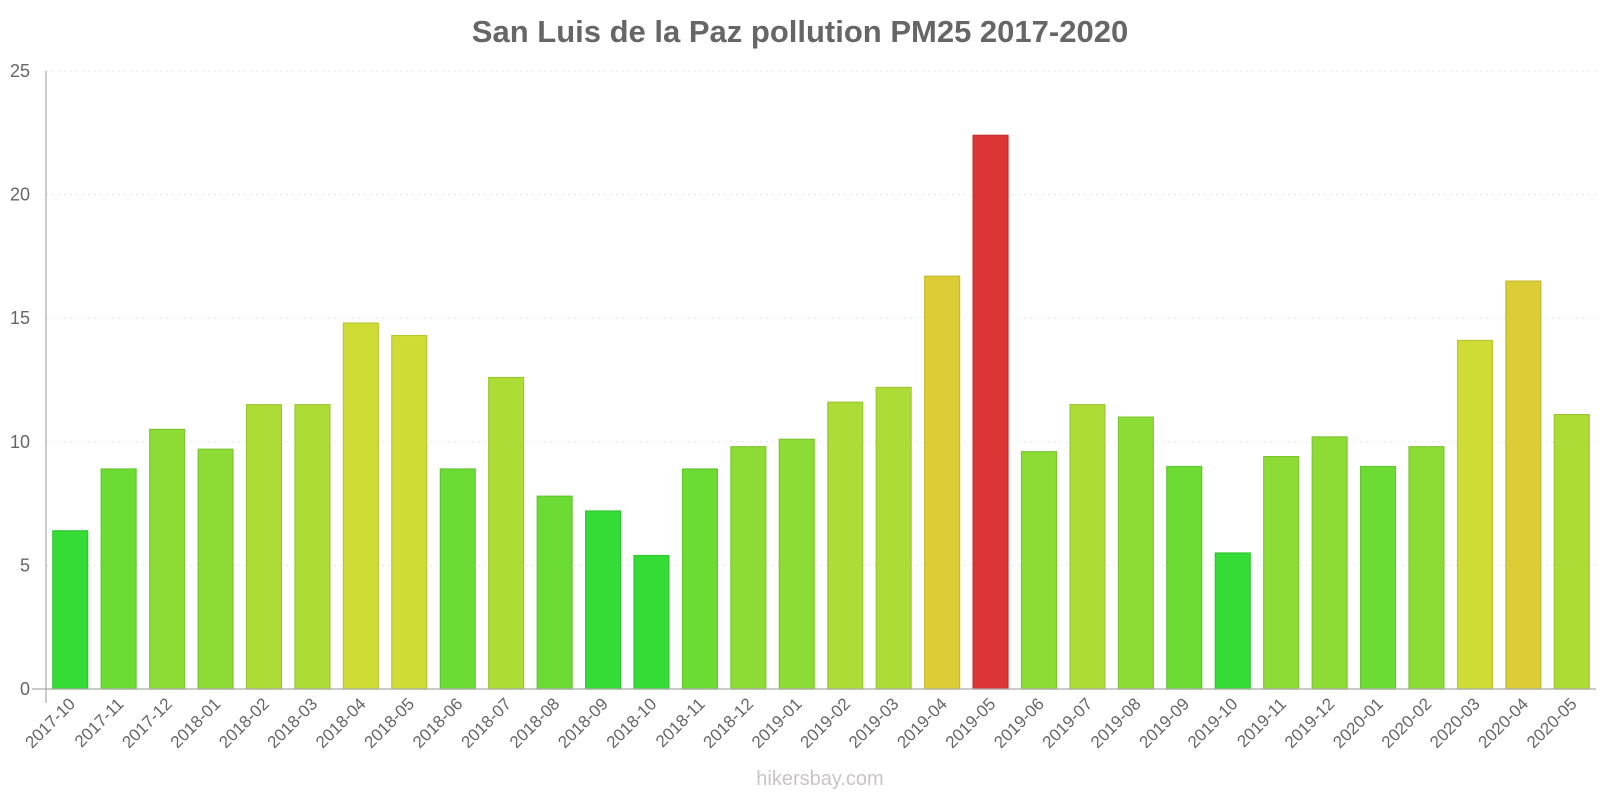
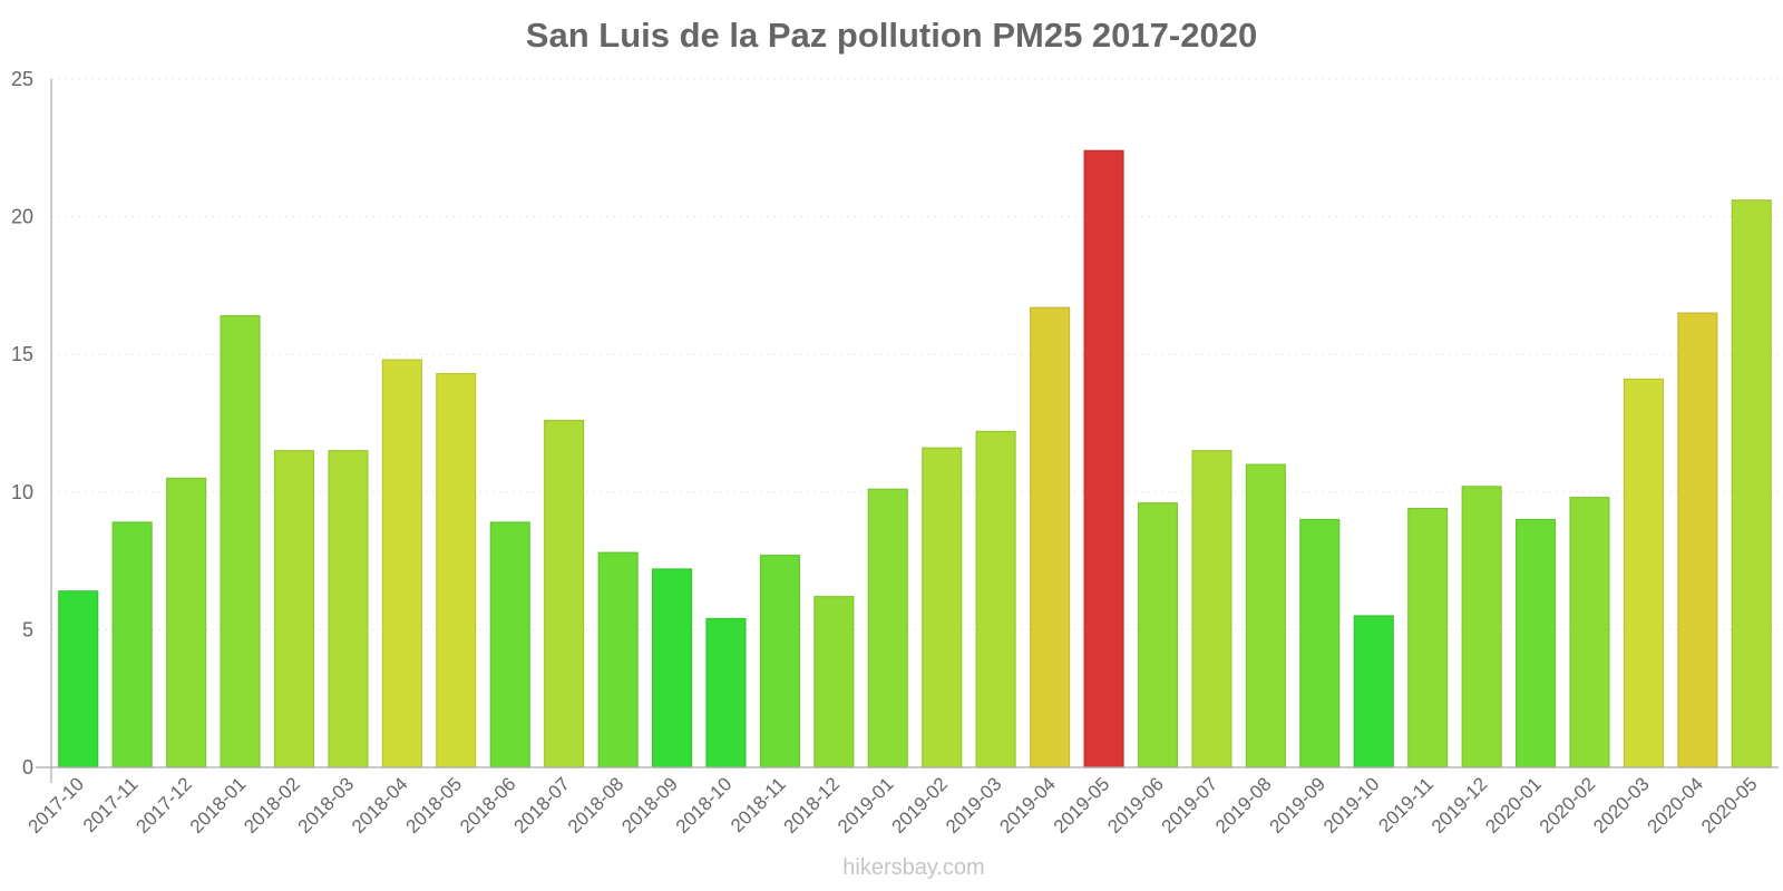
2018-01: 9.7 -> 16.4
2018-11: 8.9 -> 7.7
2018-12: 9.8 -> 6.2
2020-05: 11.1 -> 20.6
